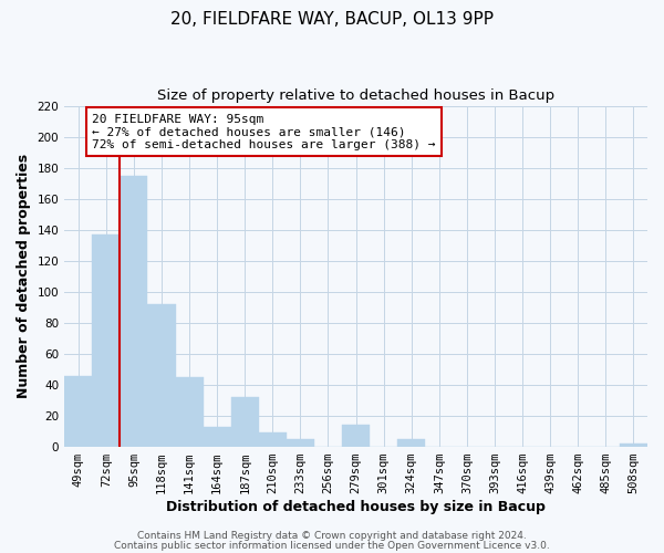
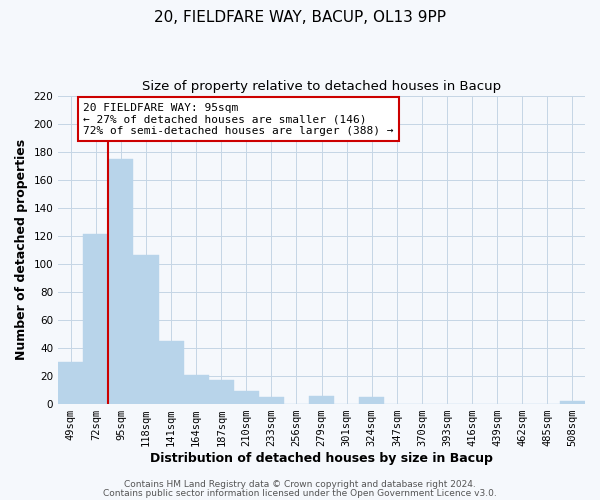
49sqm: 46 -> 30
72sqm: 137 -> 121
118sqm: 92 -> 106
164sqm: 13 -> 21
187sqm: 32 -> 17
279sqm: 14 -> 6
